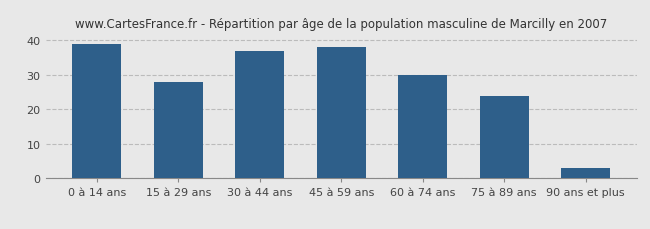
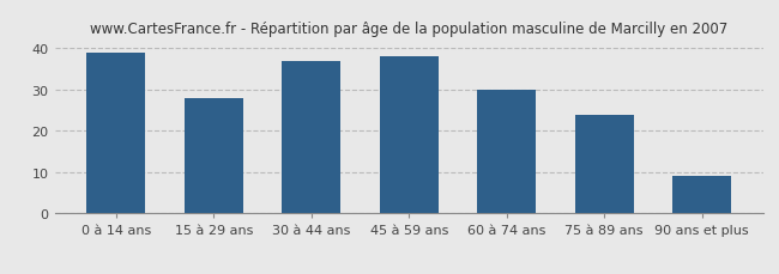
90 ans et plus: 3 -> 9
